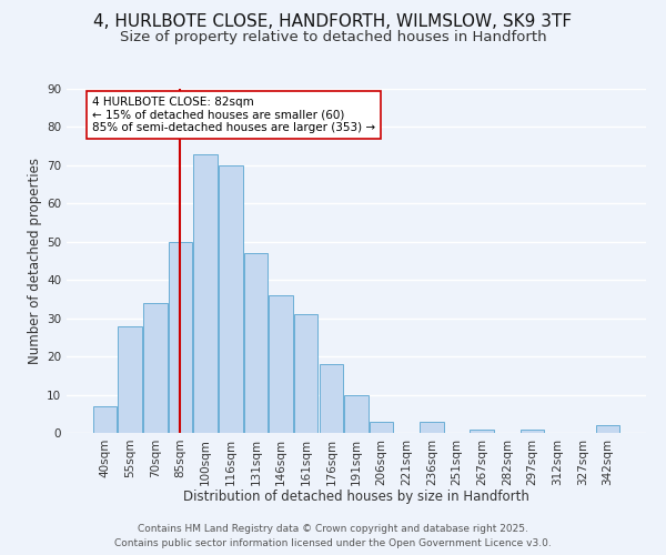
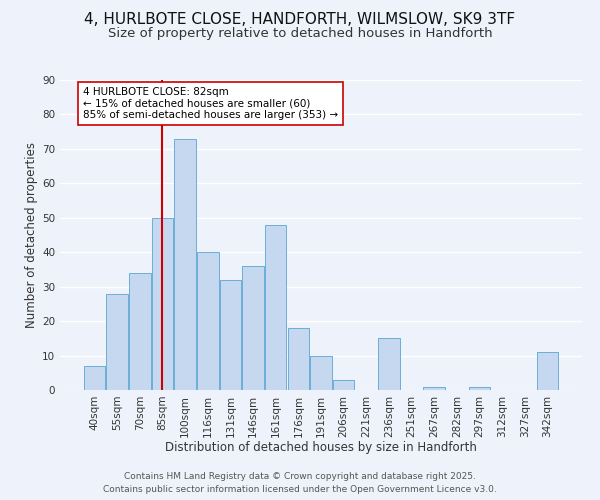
116sqm: 70 -> 40
131sqm: 47 -> 32
161sqm: 31 -> 48
236sqm: 3 -> 15
342sqm: 2 -> 11
